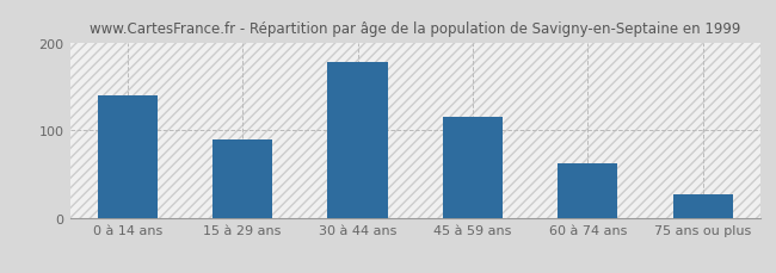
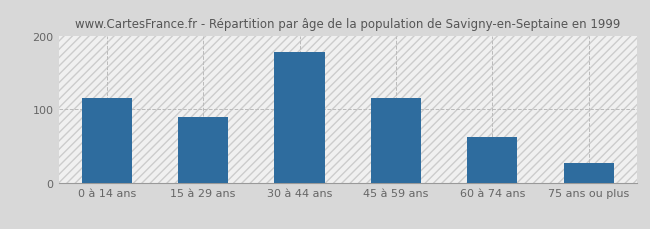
0 à 14 ans: 140 -> 116
